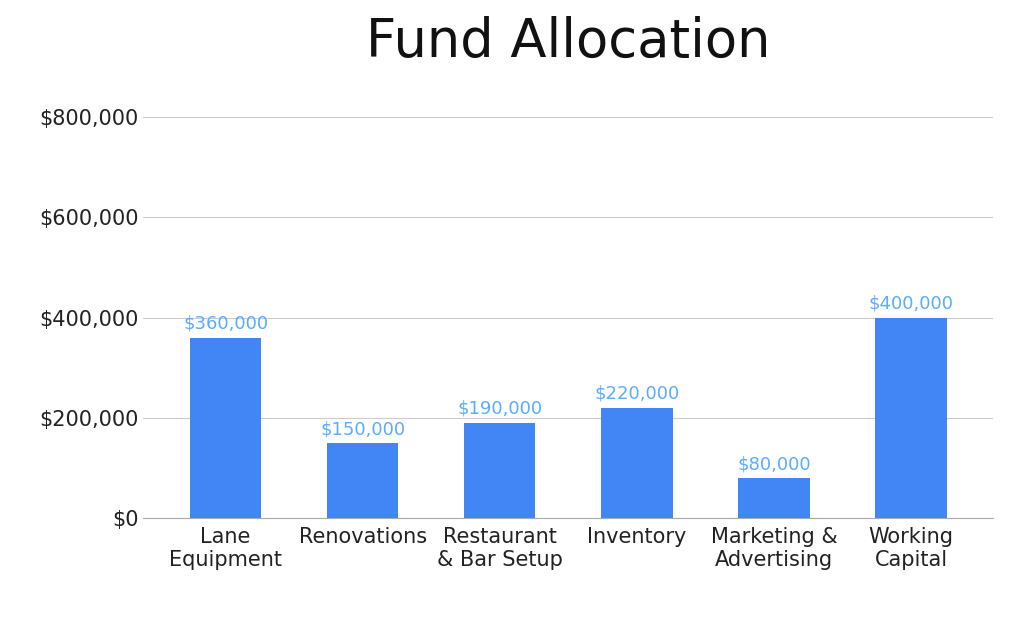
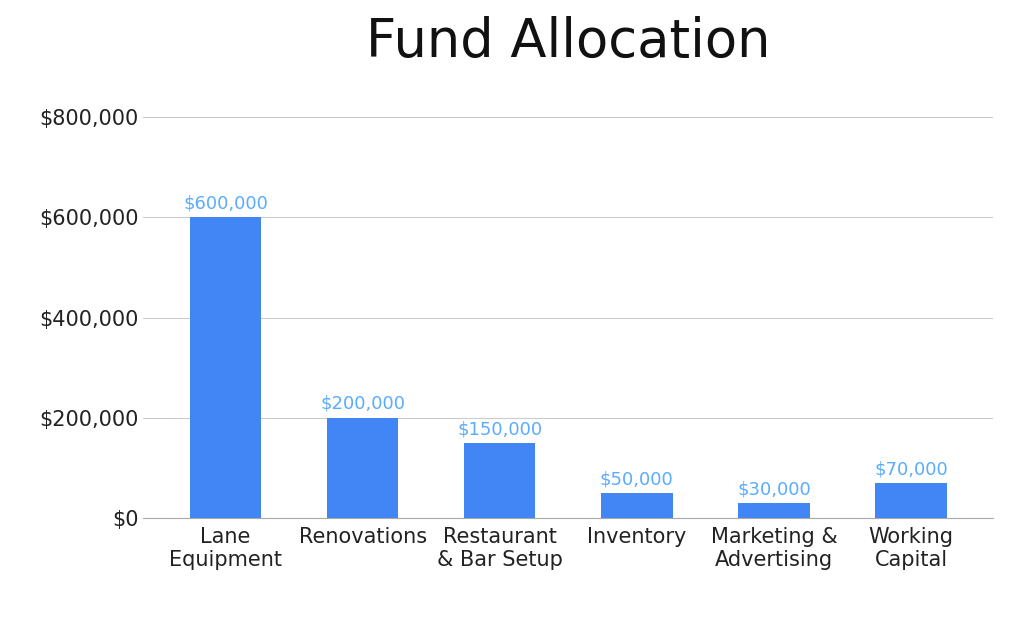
Lane Equipment: $360,000 -> $600,000
Renovations: $150,000 -> $200,000
Restaurant & Bar Setup: $190,000 -> $150,000
Inventory: $220,000 -> $50,000
Marketing & Advertising: $80,000 -> $30,000
Working Capital: $400,000 -> $70,000
